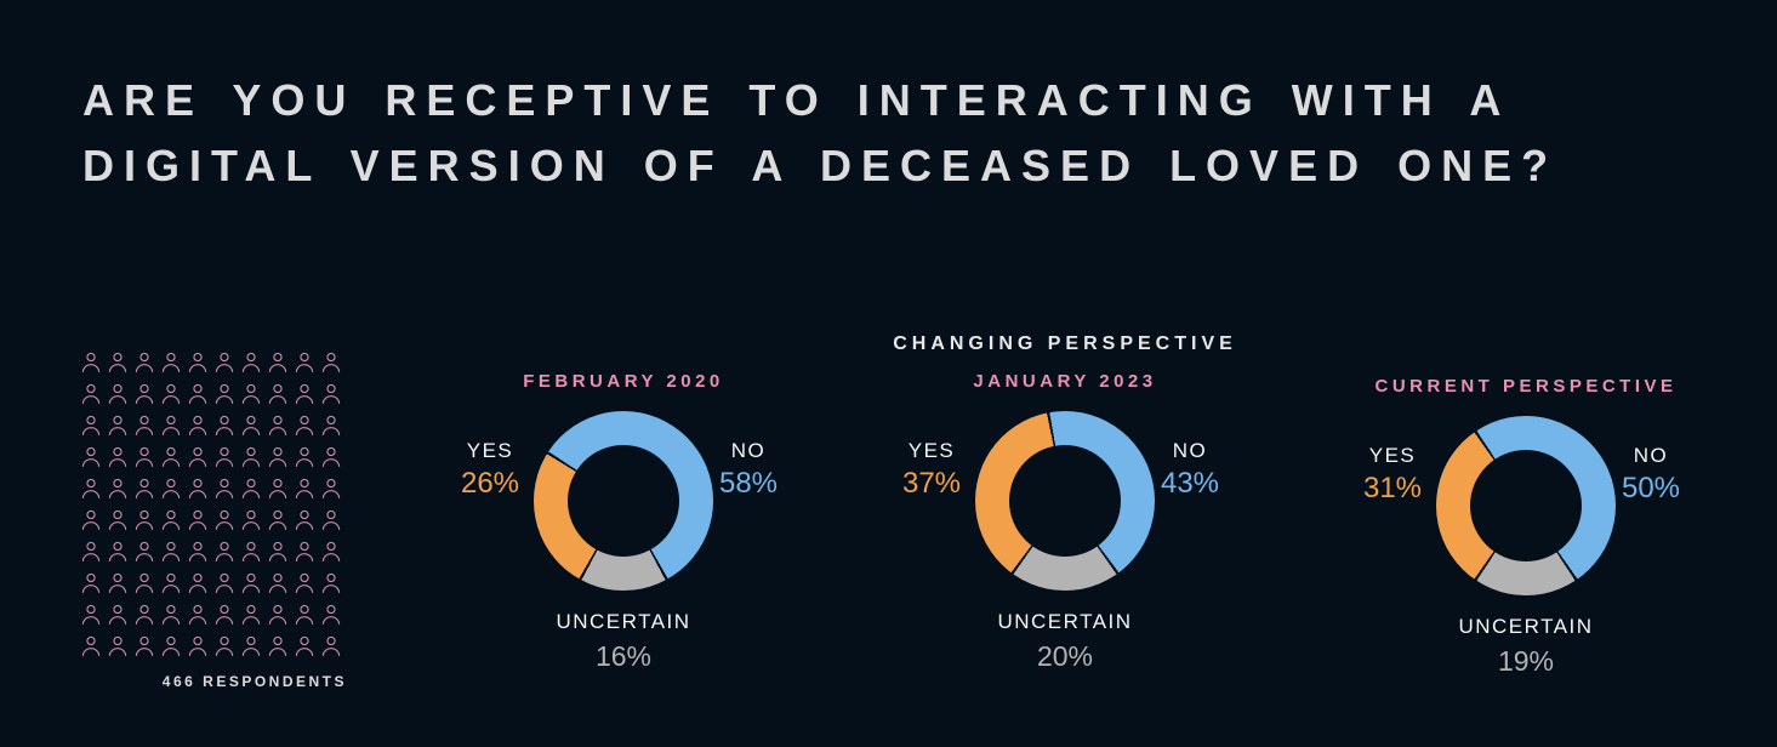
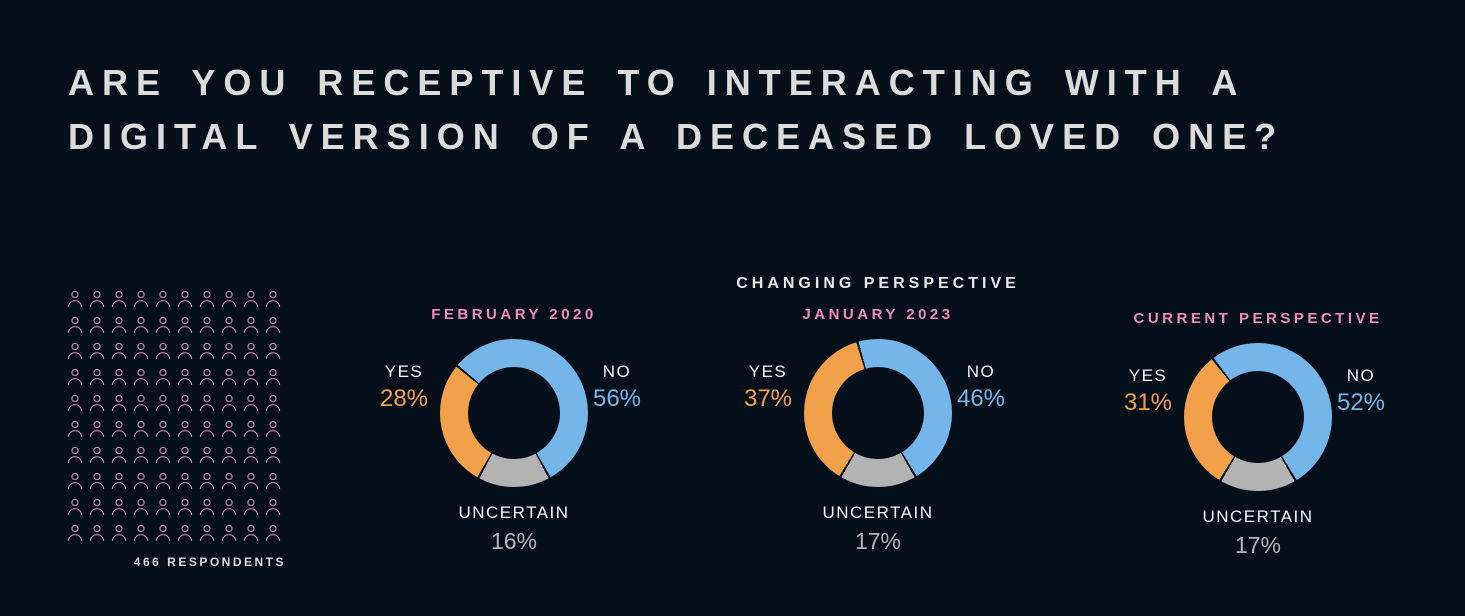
FEBRUARY 2020/YES: 26% -> 28%
FEBRUARY 2020/NO: 58% -> 56%
JANUARY 2023/NO: 43% -> 46%
JANUARY 2023/UNCERTAIN: 20% -> 17%
CURRENT PERSPECTIVE/NO: 50% -> 52%
CURRENT PERSPECTIVE/UNCERTAIN: 19% -> 17%
